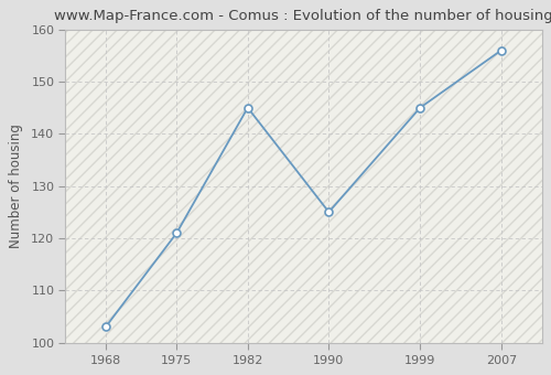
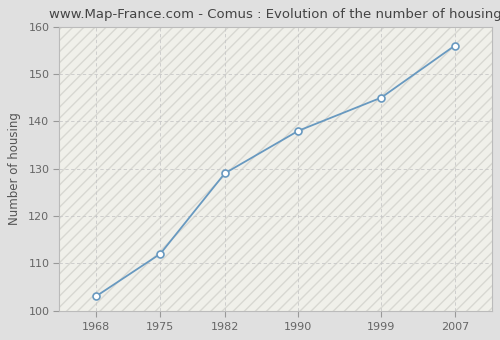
1975: 121 -> 112
1982: 145 -> 129
1990: 125 -> 138
